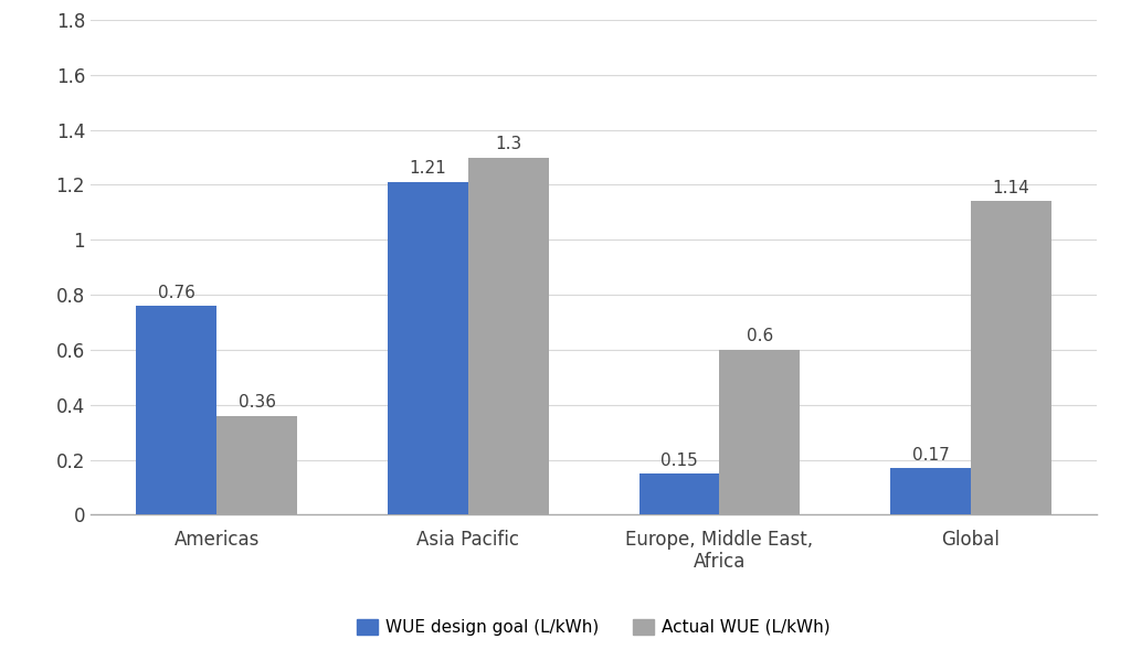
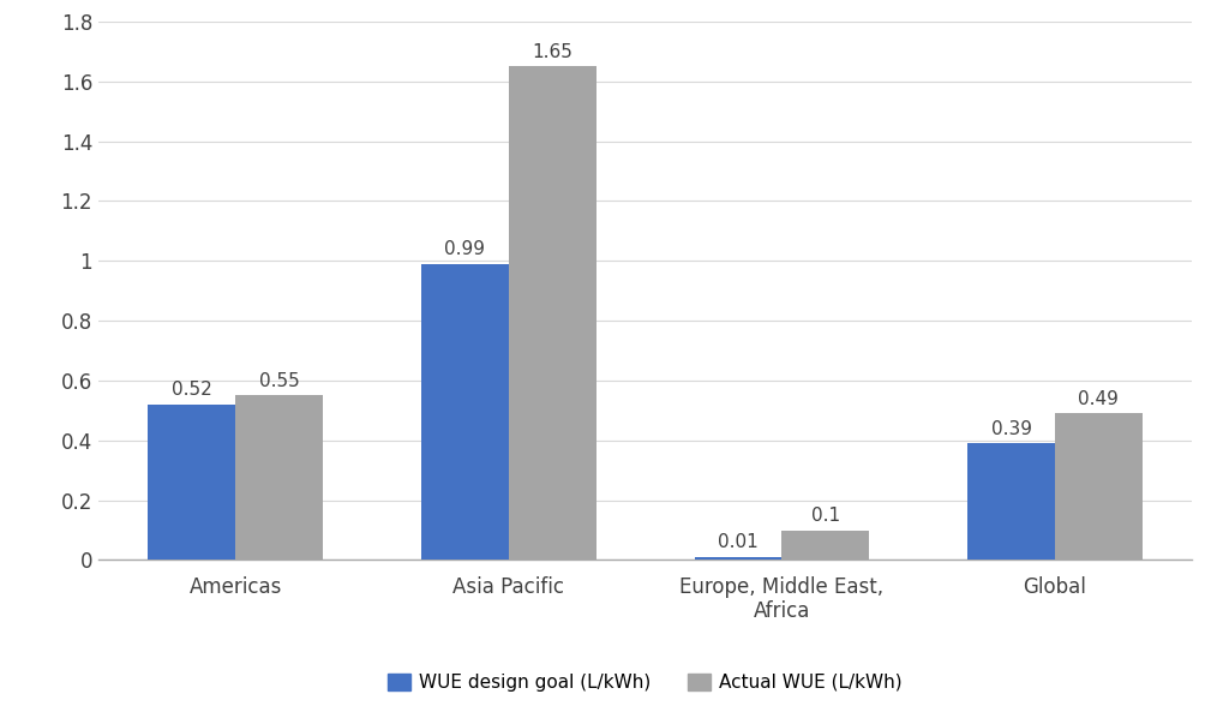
WUE design goal (L/kWh)/Americas: 0.76 -> 0.52
Actual WUE (L/kWh)/Americas: 0.36 -> 0.55
WUE design goal (L/kWh)/Asia Pacific: 1.21 -> 0.99
Actual WUE (L/kWh)/Asia Pacific: 1.3 -> 1.65
WUE design goal (L/kWh)/Europe, Middle East, Africa: 0.15 -> 0.01
Actual WUE (L/kWh)/Europe, Middle East, Africa: 0.6 -> 0.1
WUE design goal (L/kWh)/Global: 0.17 -> 0.39
Actual WUE (L/kWh)/Global: 1.14 -> 0.49
